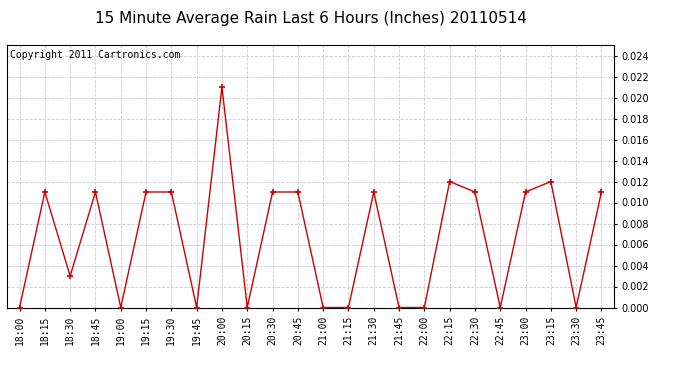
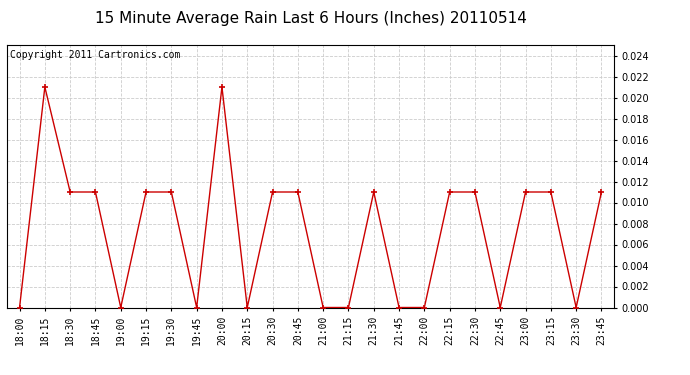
18:15: 0.011 -> 0.021
18:30: 0.003 -> 0.011
22:15: 0.012 -> 0.011
23:15: 0.012 -> 0.011
